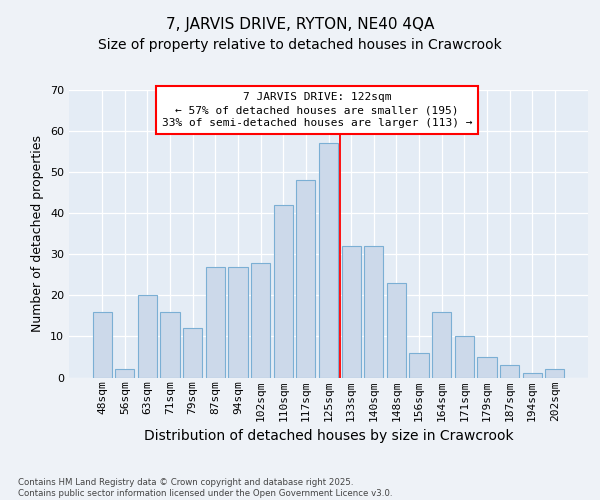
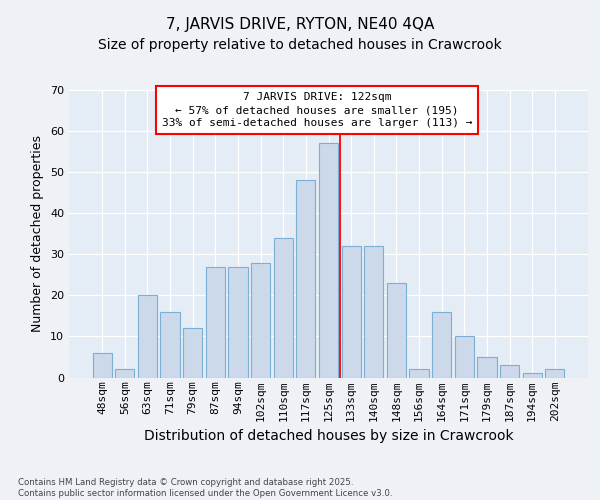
48sqm: 16 -> 6
110sqm: 42 -> 34
156sqm: 6 -> 2
